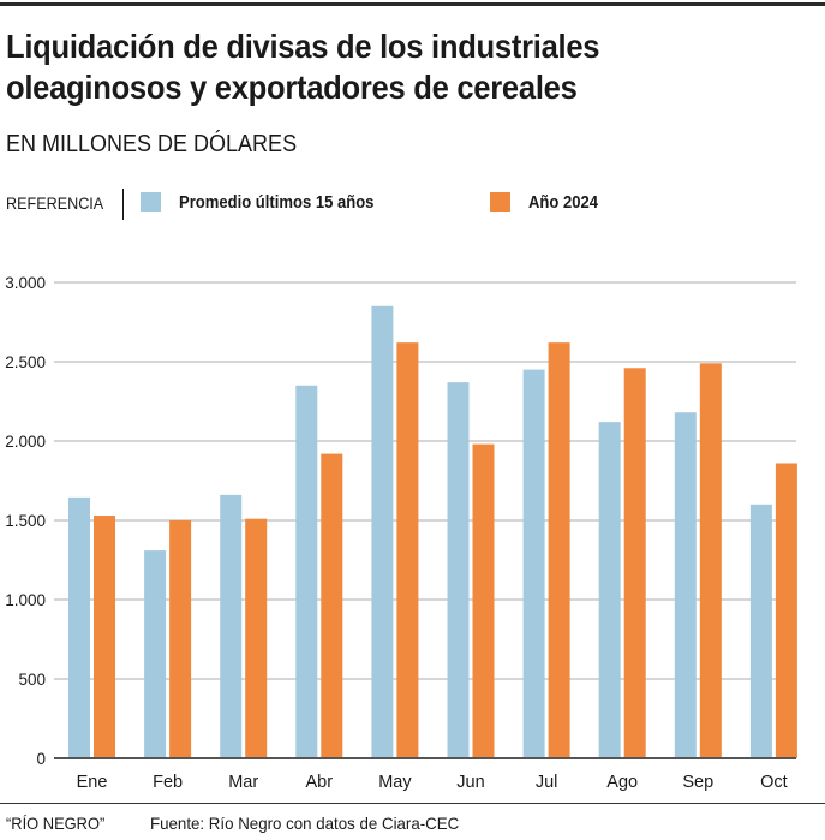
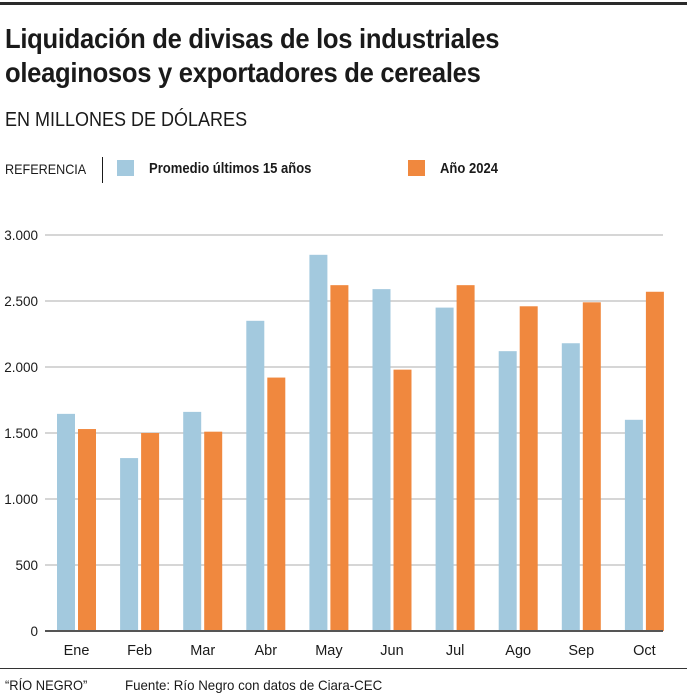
Promedio últimos 15 años/Jun: 2370 -> 2590
Año 2024/Oct: 1860 -> 2570
